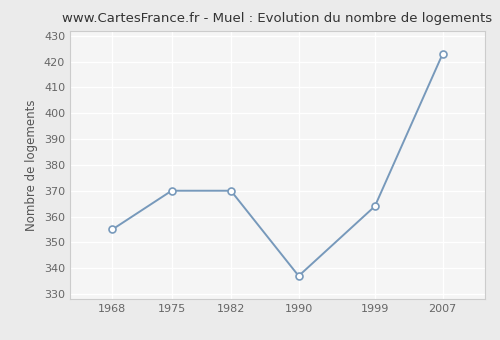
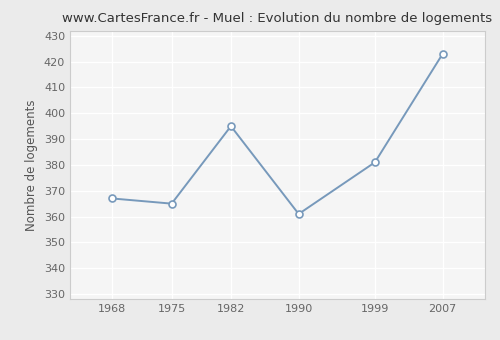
1968: 355 -> 367
1975: 370 -> 365
1982: 370 -> 395
1990: 337 -> 361
1999: 364 -> 381
